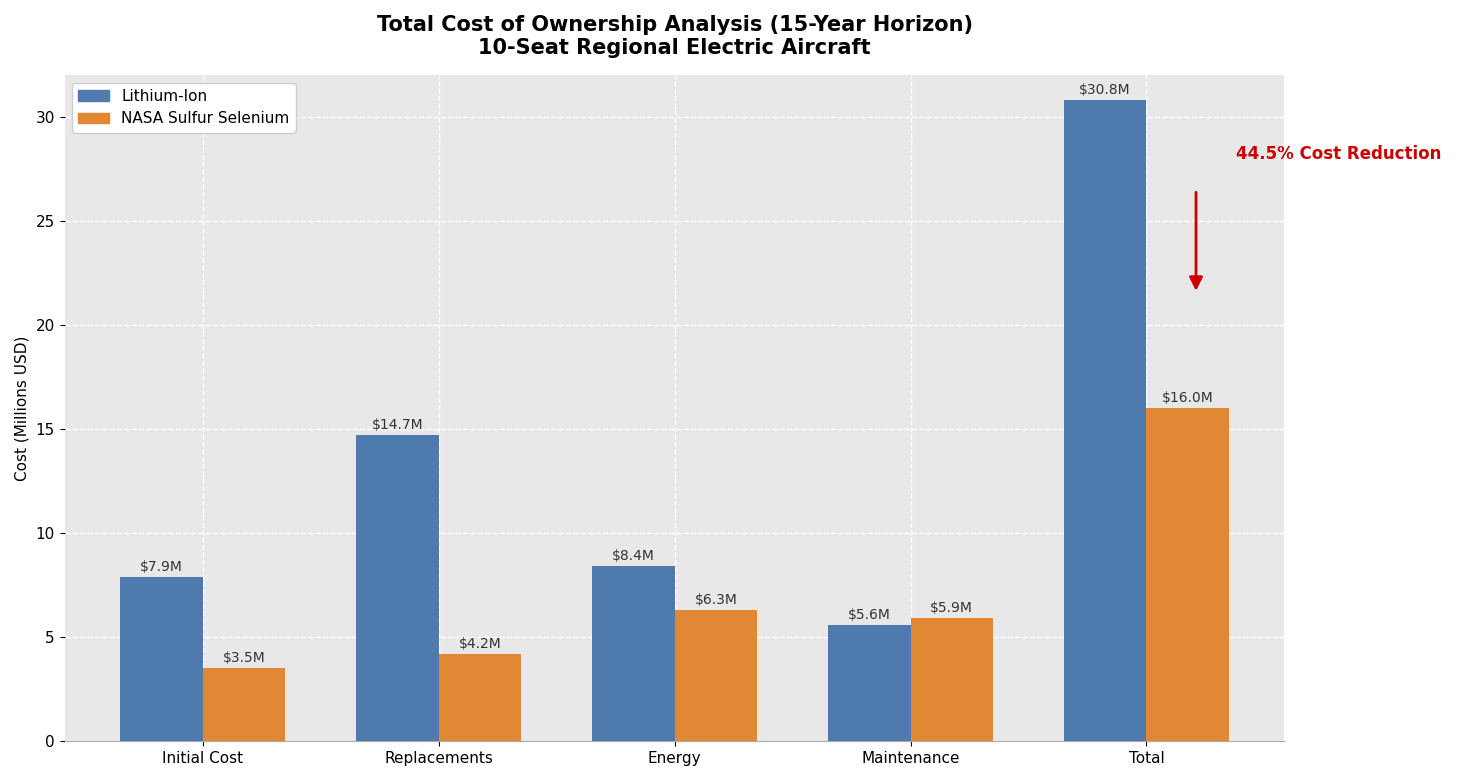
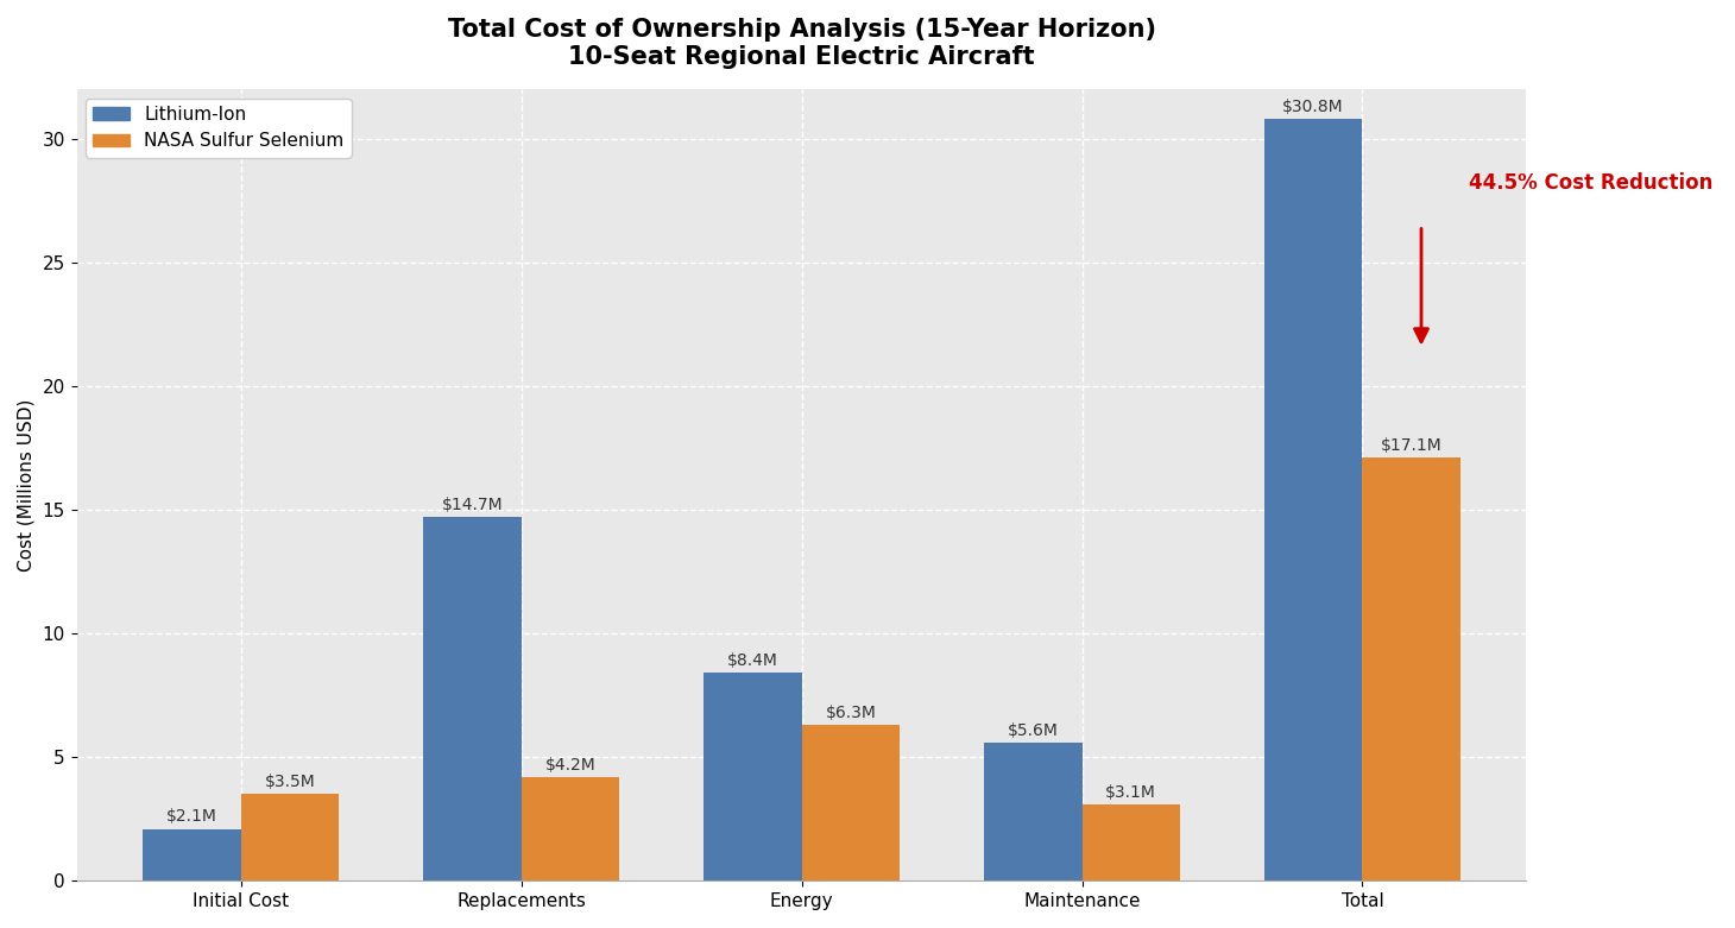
Lithium-Ion/Initial Cost: $7.9M -> $2.1M
NASA Sulfur Selenium/Maintenance: $5.9M -> $3.1M
NASA Sulfur Selenium/Total: $16.0M -> $17.1M
